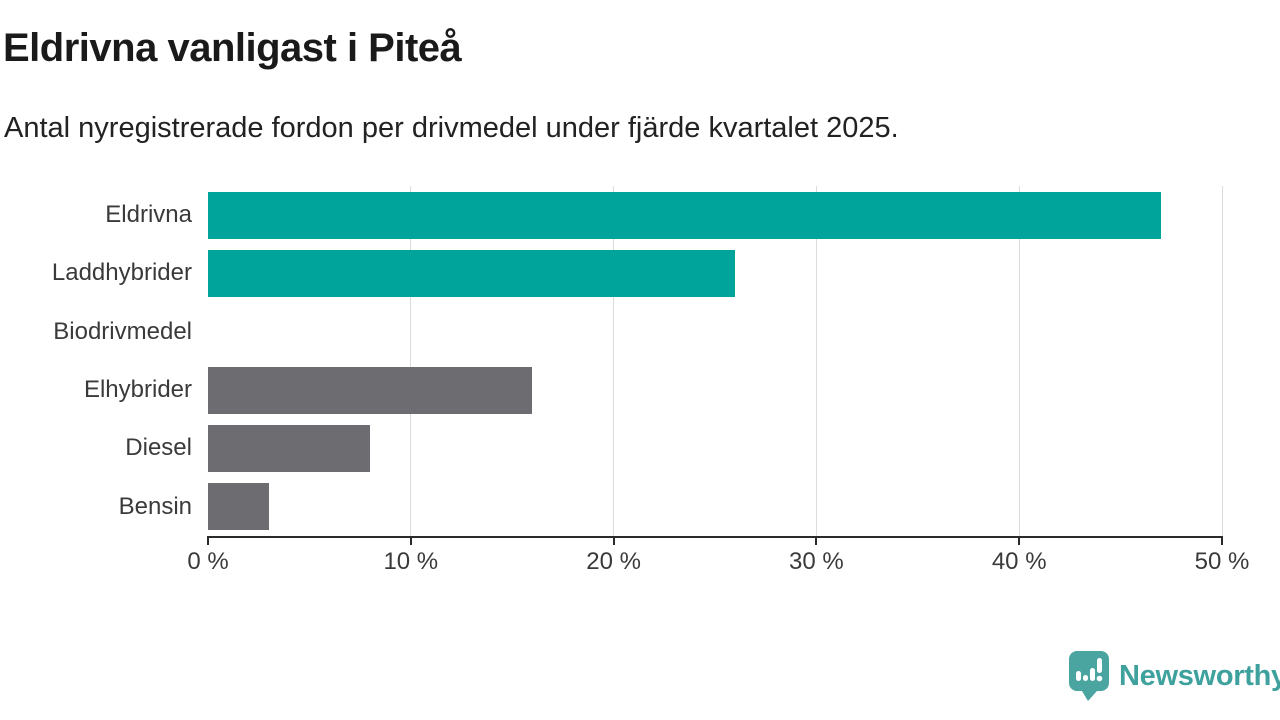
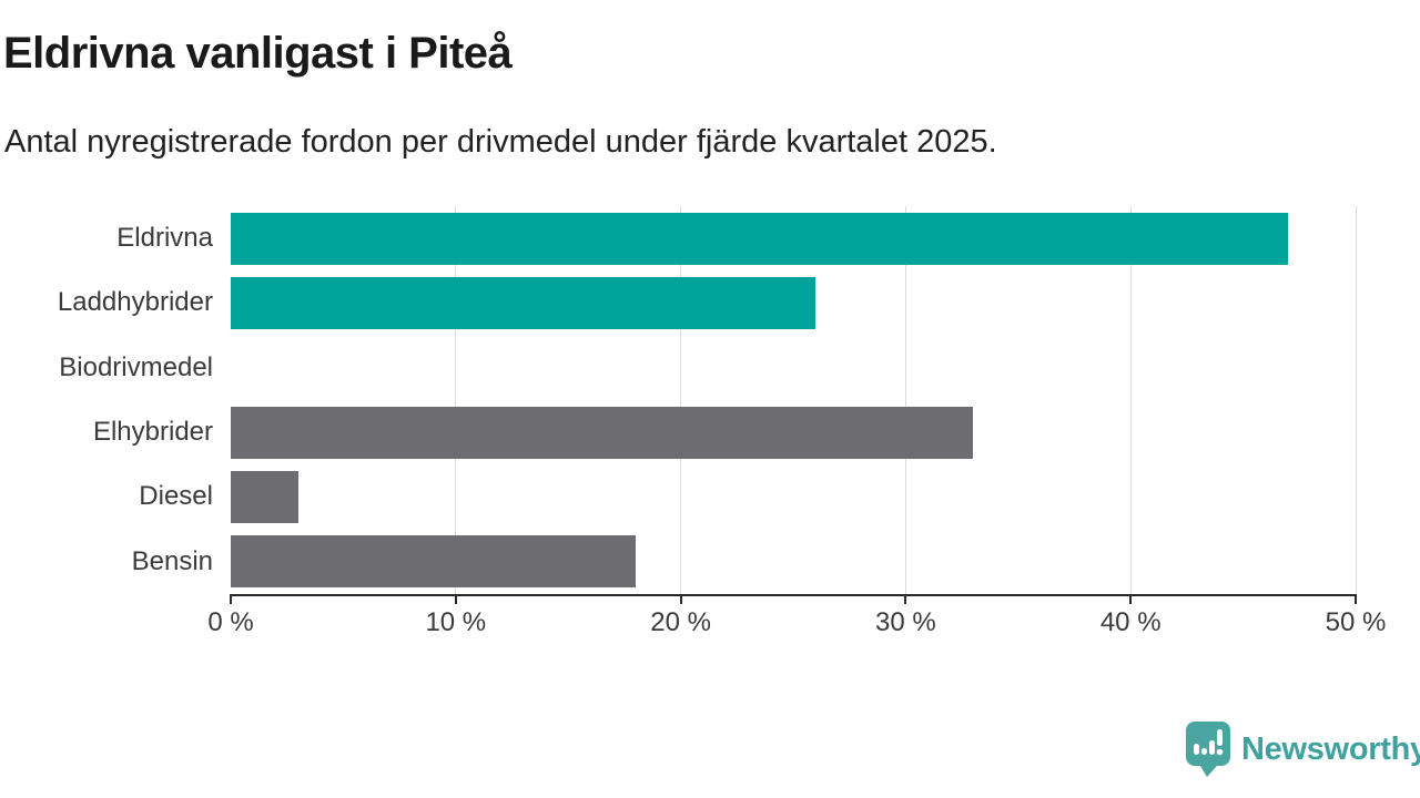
Elhybrider: 16% -> 33%
Diesel: 8% -> 3%
Bensin: 3% -> 18%
